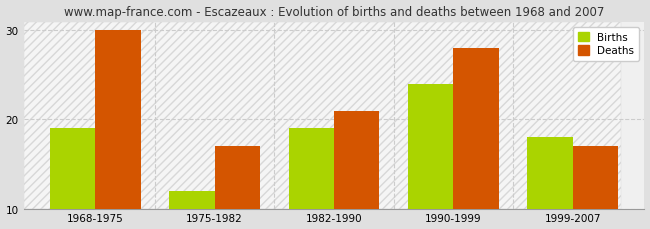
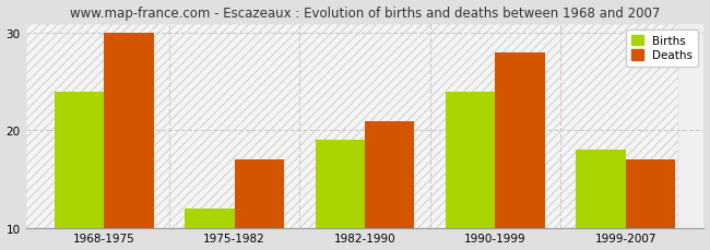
Births/1968-1975: 19 -> 24
